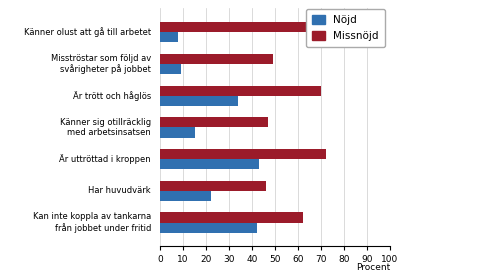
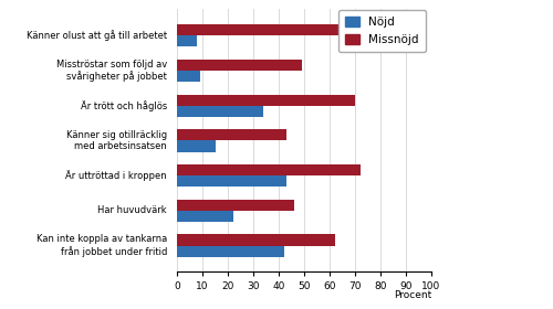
Missnöjd/Känner sig otillräcklig med arbetsinsatsen: 47 -> 43
